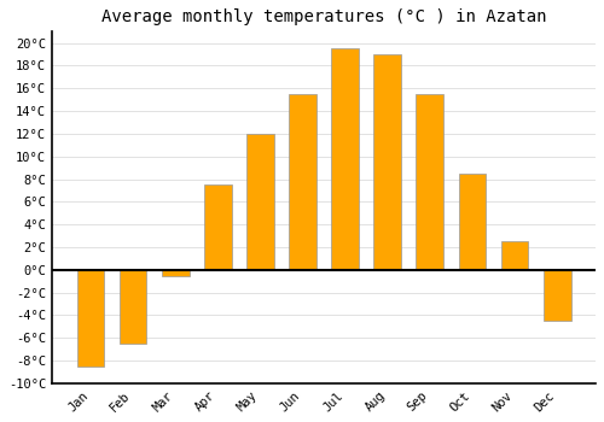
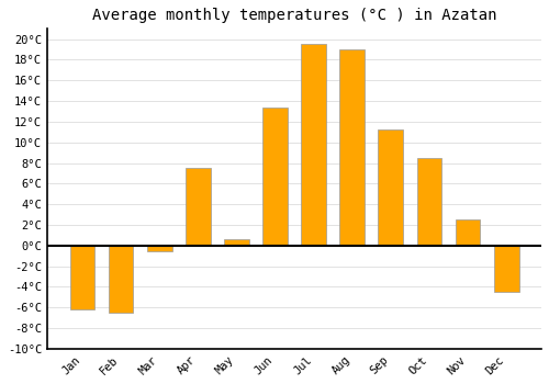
Jan: -8.5°C -> -6.2°C
May: 12.0°C -> 0.6°C
Jun: 15.5°C -> 13.4°C
Sep: 15.5°C -> 11.2°C
